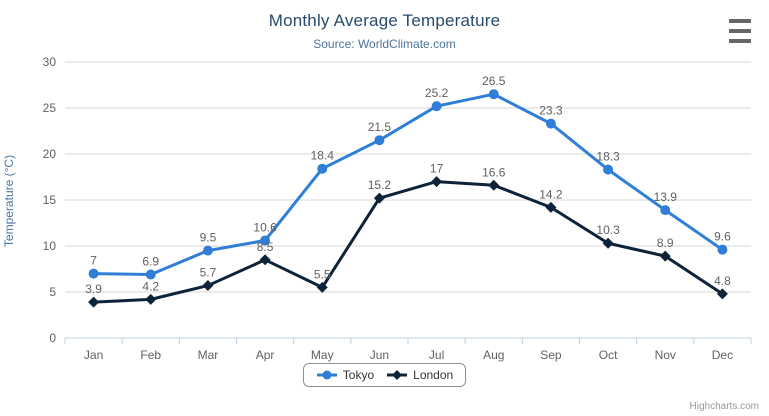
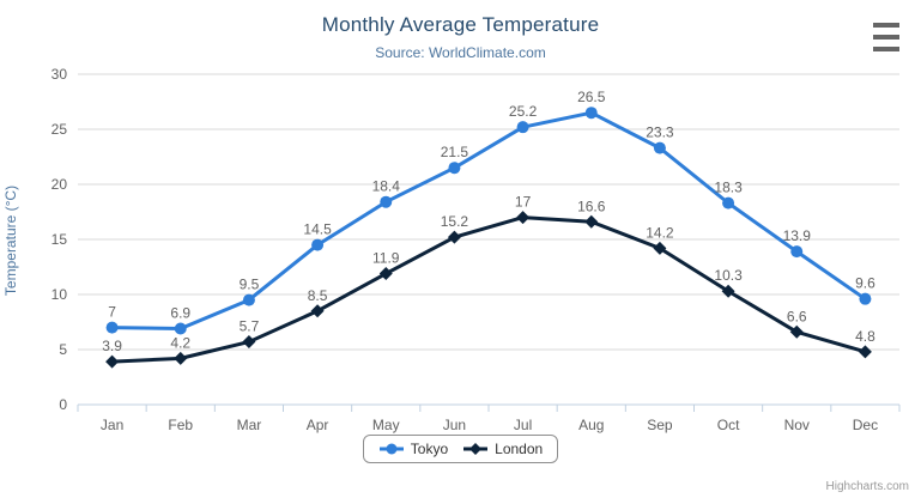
Tokyo/Apr: 10.6 -> 14.5
London/May: 5.5 -> 11.9
London/Nov: 8.9 -> 6.6
